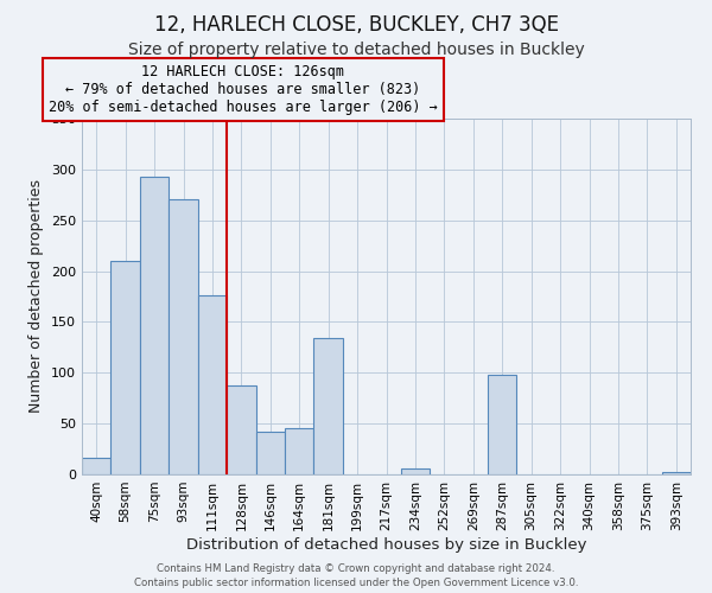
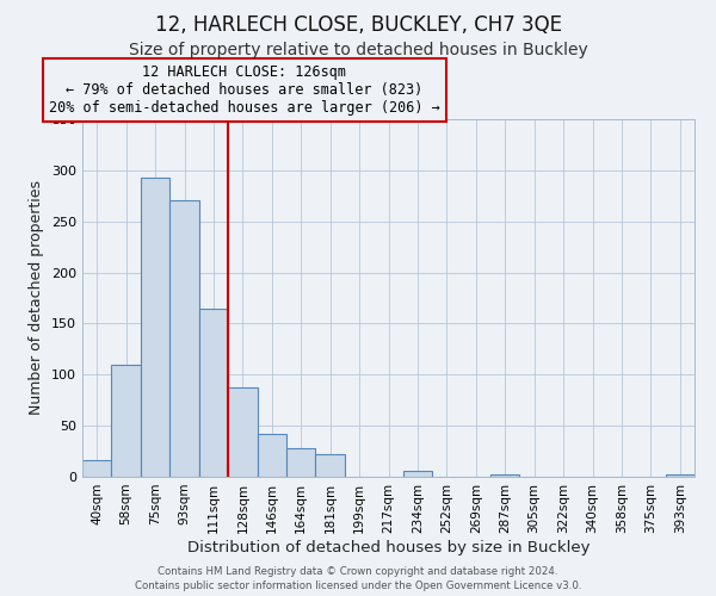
58sqm: 210 -> 110
111sqm: 176 -> 164
164sqm: 46 -> 28
181sqm: 134 -> 22
287sqm: 98 -> 2
